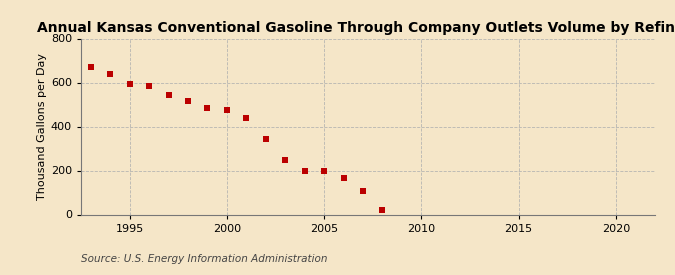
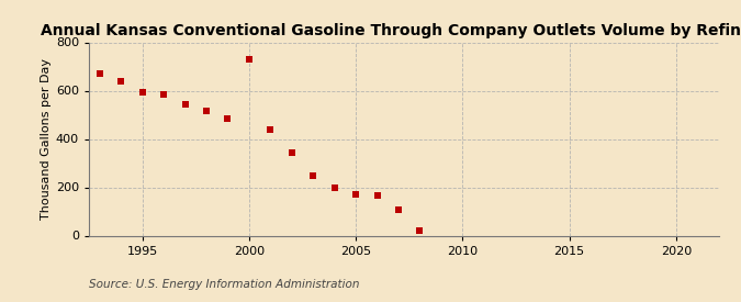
2000: 475 -> 730
2005: 200 -> 170
